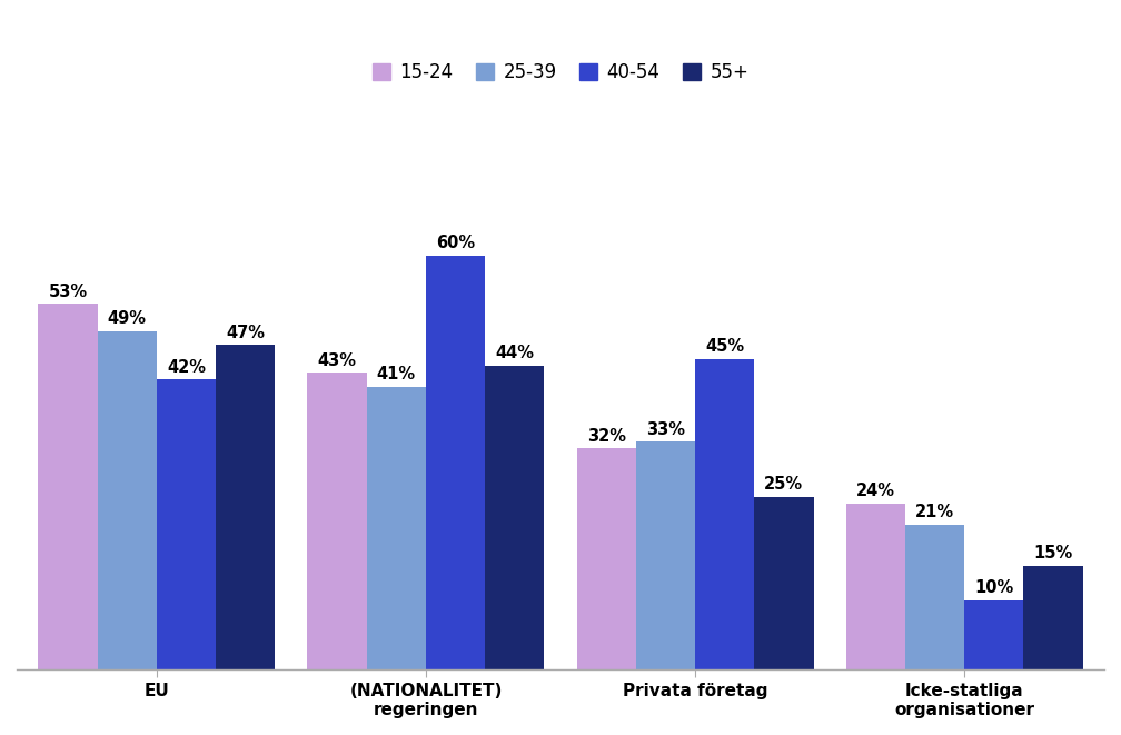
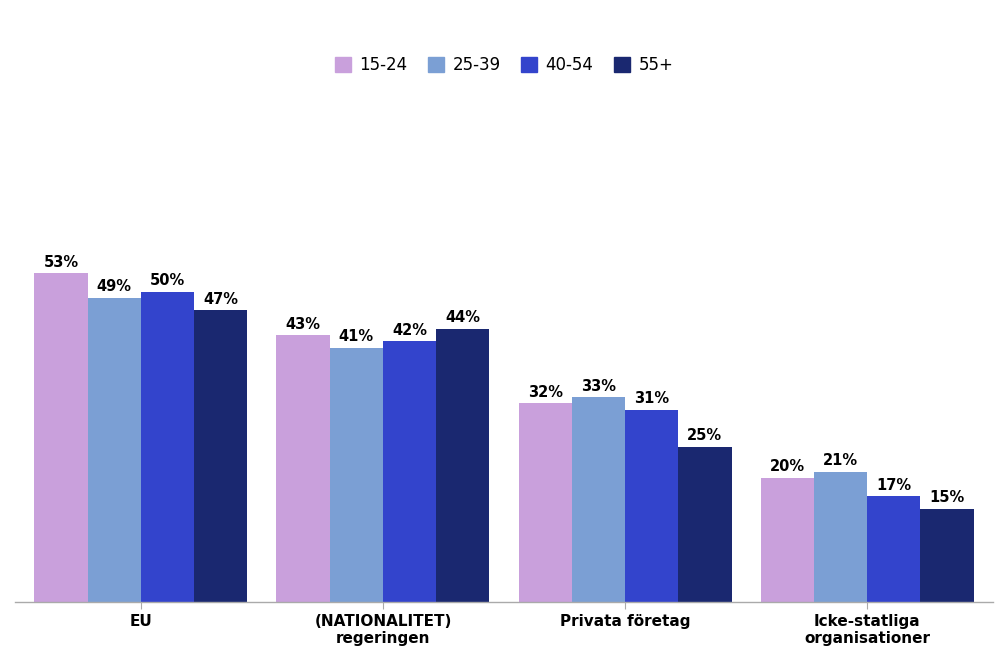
40-54/EU: 42% -> 50%
40-54/(NATIONALITET) regeringen: 60% -> 42%
40-54/Privata företag: 45% -> 31%
15-24/Icke-statliga organisationer: 24% -> 20%
40-54/Icke-statliga organisationer: 10% -> 17%
